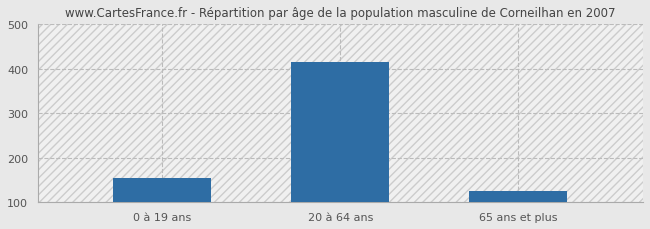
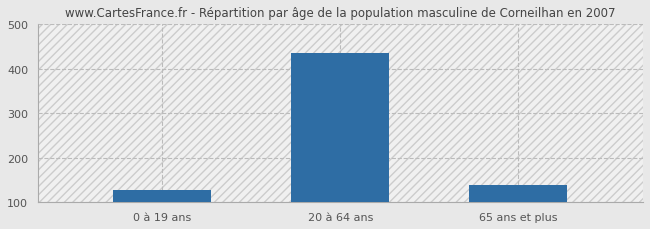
0 à 19 ans: 155 -> 128
20 à 64 ans: 415 -> 436
65 ans et plus: 125 -> 140
